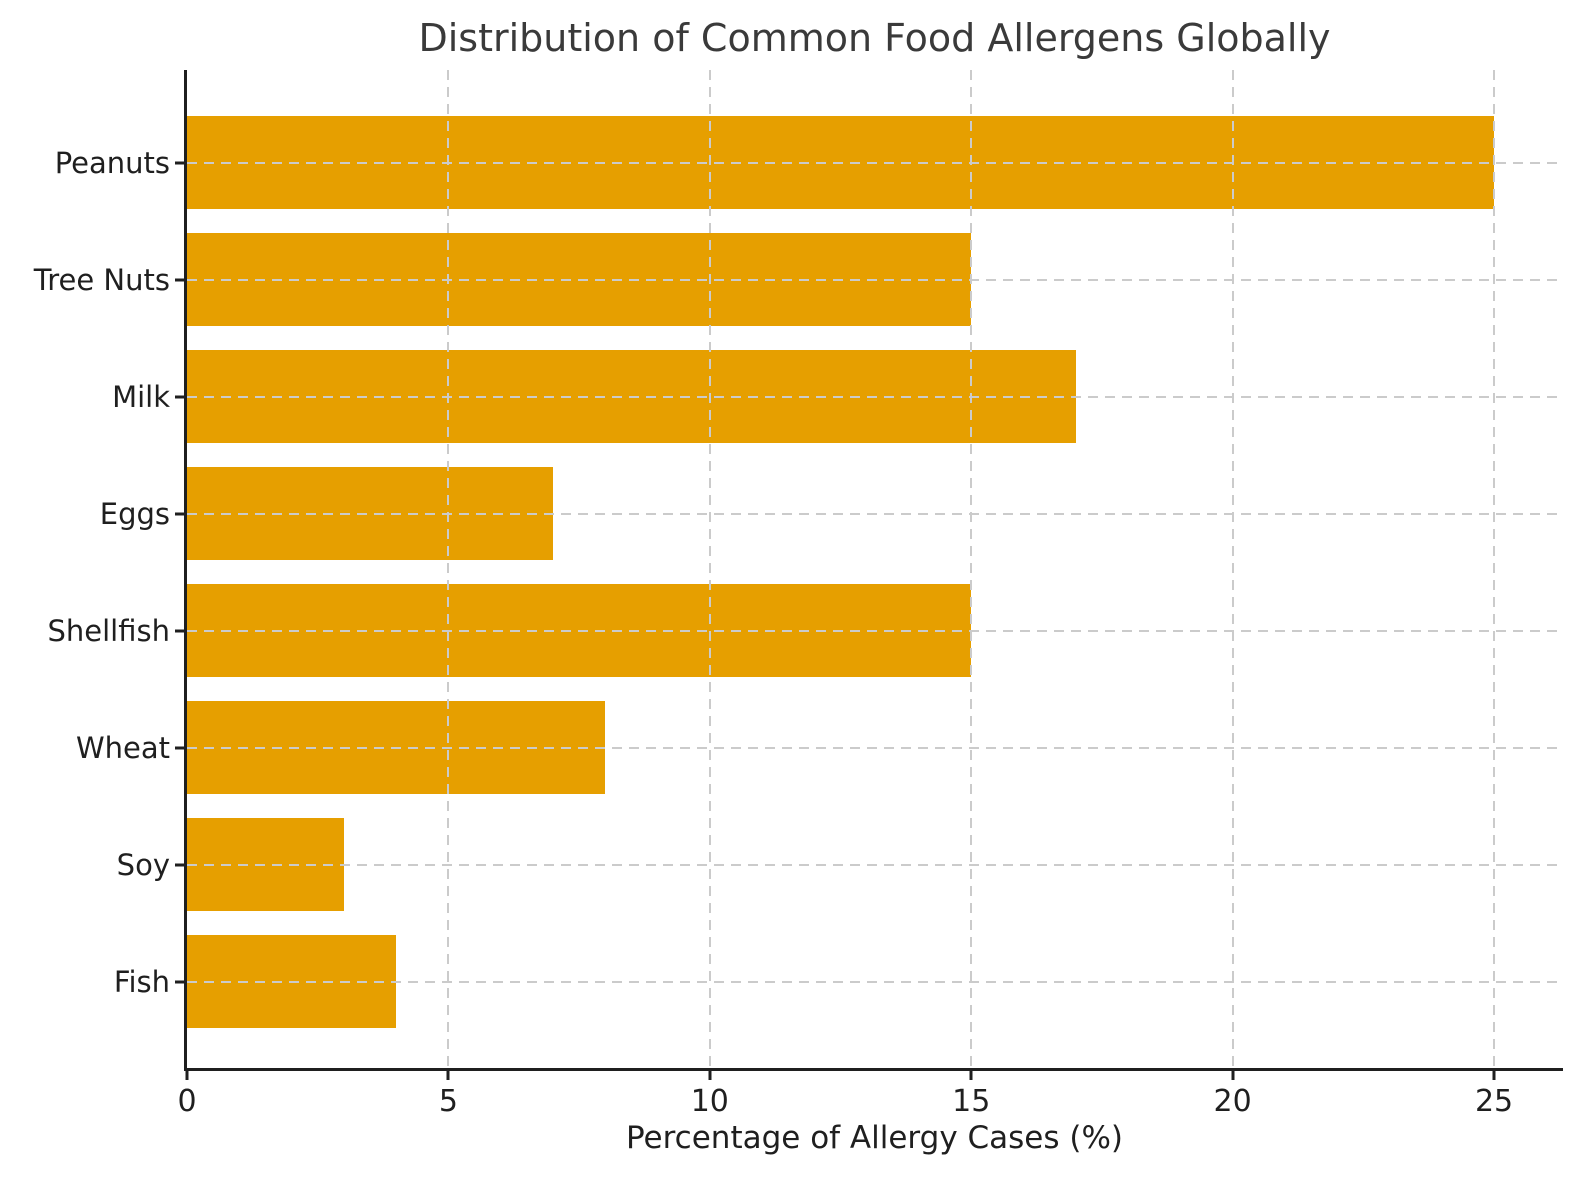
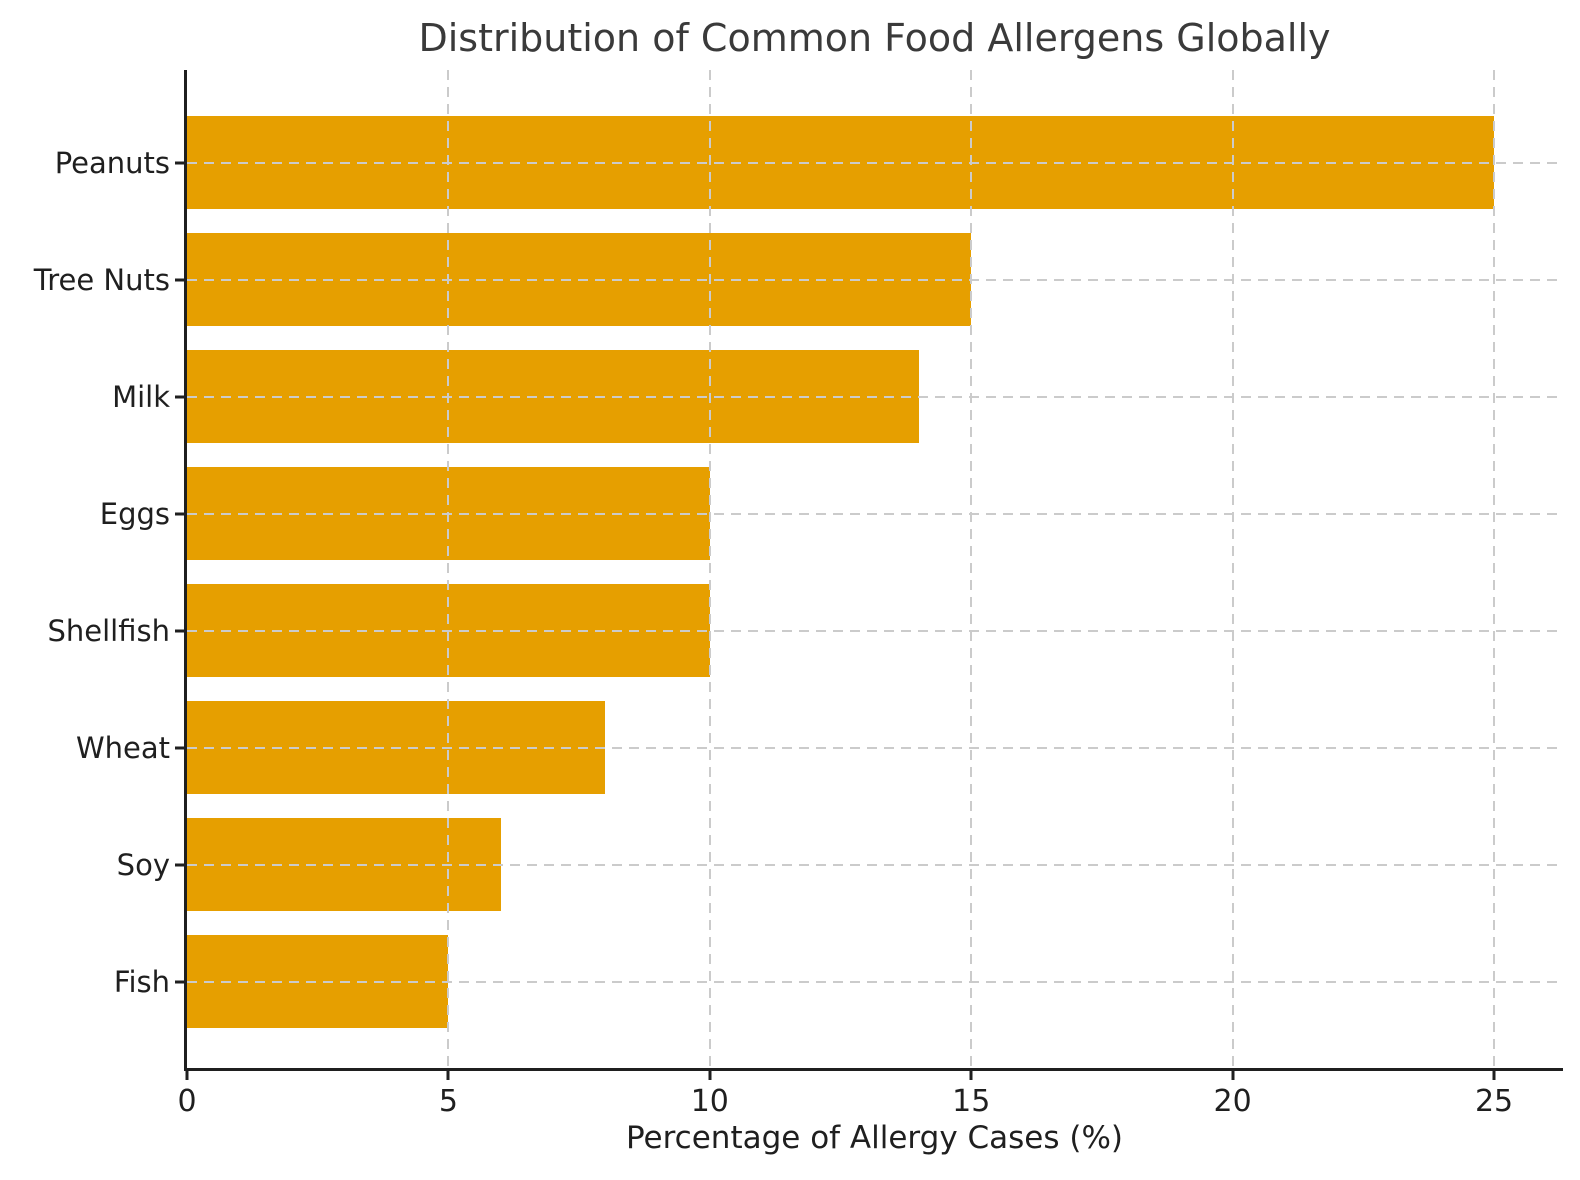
Milk: 17 -> 14
Eggs: 7 -> 10
Shellfish: 15 -> 10
Soy: 3 -> 6
Fish: 4 -> 5
